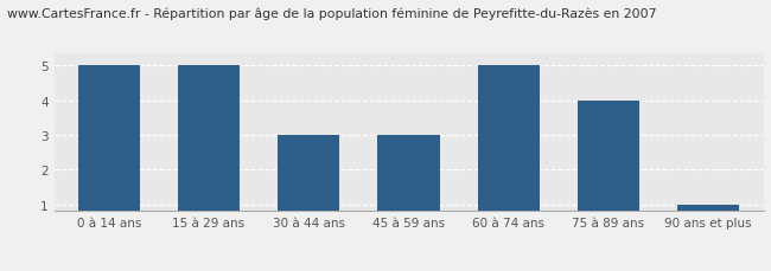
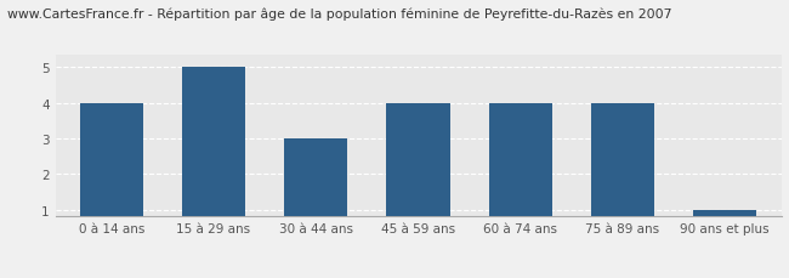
0 à 14 ans: 5 -> 4
45 à 59 ans: 3 -> 4
60 à 74 ans: 5 -> 4
